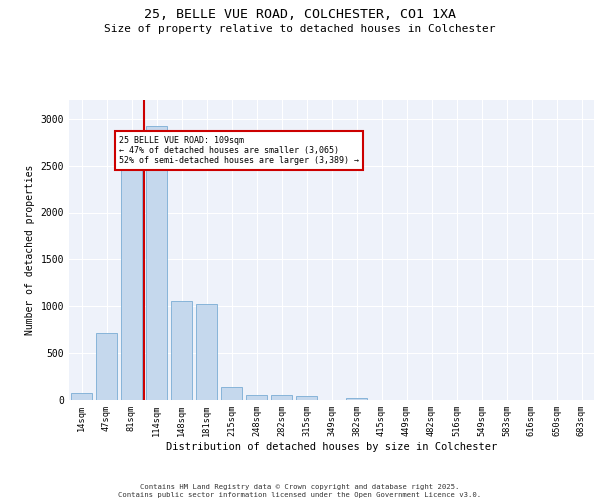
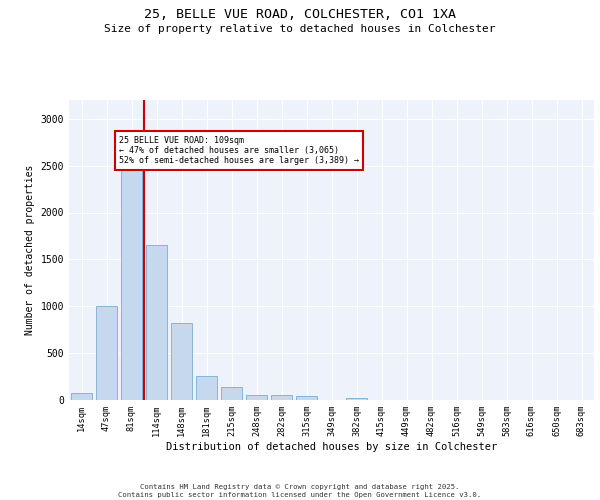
47sqm: 720 -> 1000
114sqm: 2920 -> 1650
148sqm: 1060 -> 820
181sqm: 1020 -> 260
